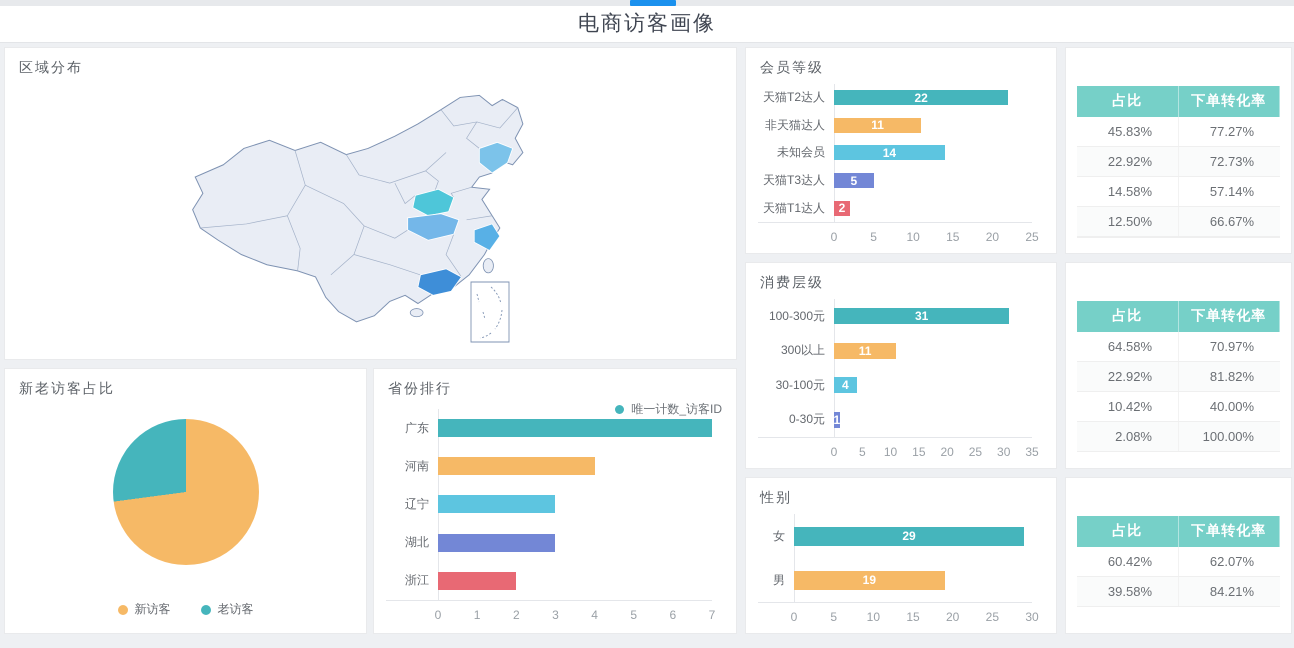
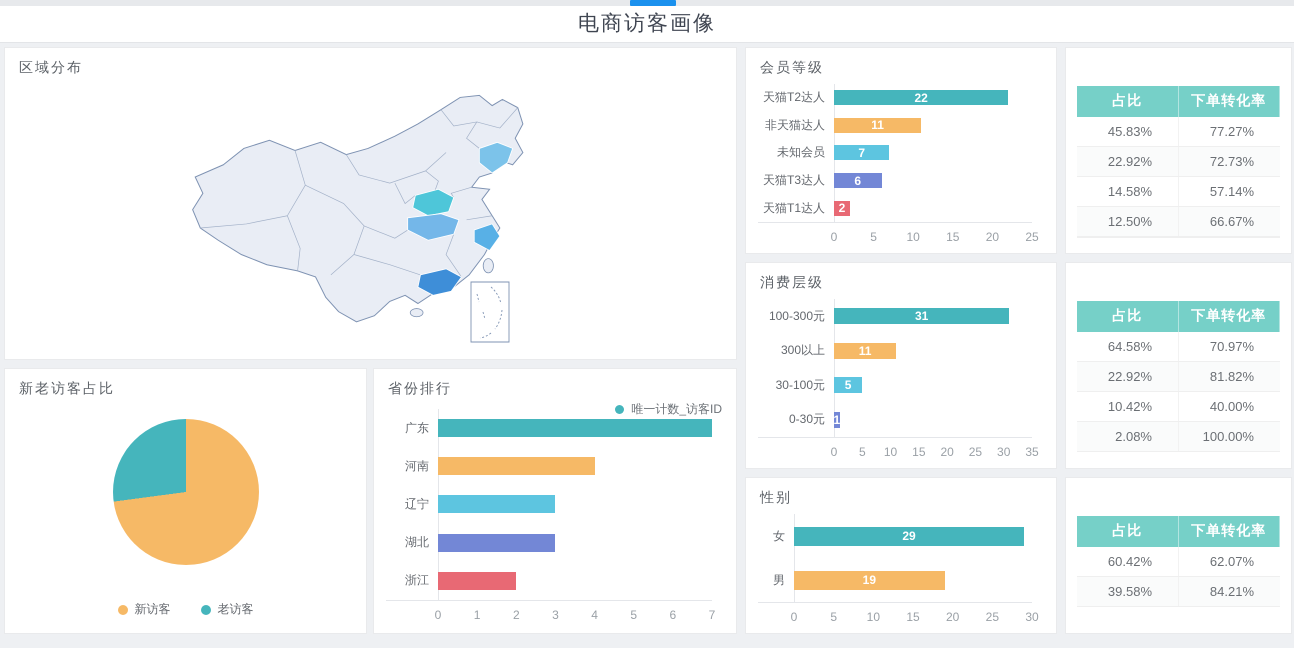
会员等级/未知会员: 14 -> 7
会员等级/天猫T3达人: 5 -> 6
消费层级/30-100元: 4 -> 5
